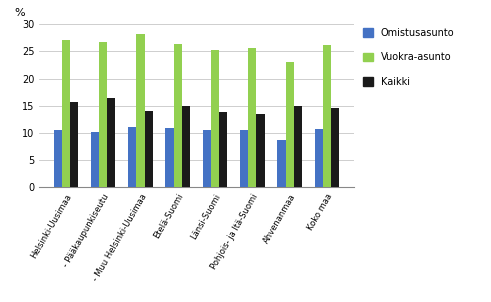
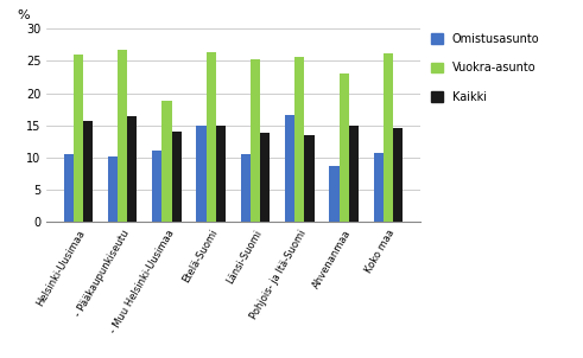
Vuokra-asunto/Helsinki-Uusimaa: 27.0 -> 26.0
Vuokra-asunto/- Muu Helsinki-Uusimaa: 28.1 -> 18.8
Omistusasunto/Etelä-Suomi: 10.9 -> 15.0
Omistusasunto/Pohjois- ja Itä-Suomi: 10.6 -> 16.6
